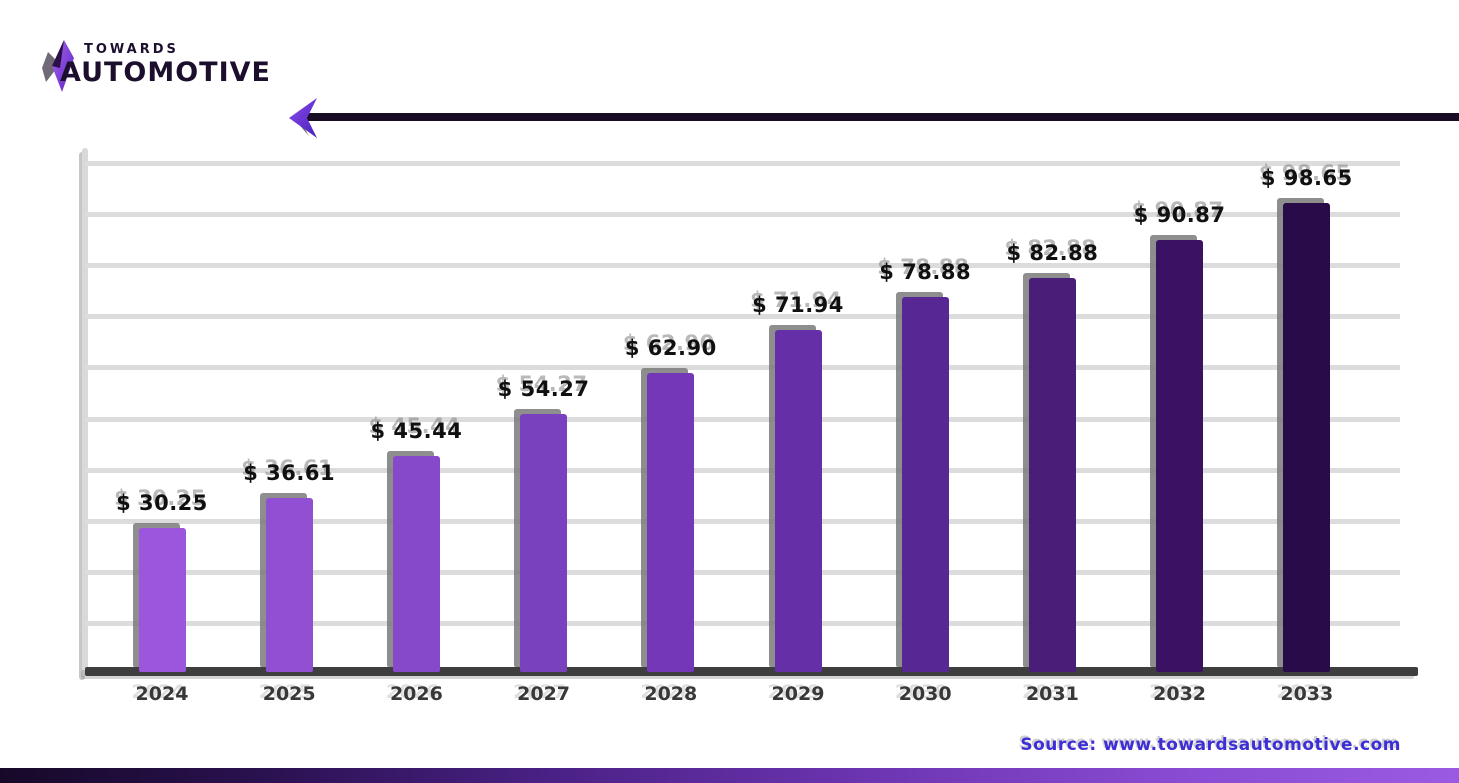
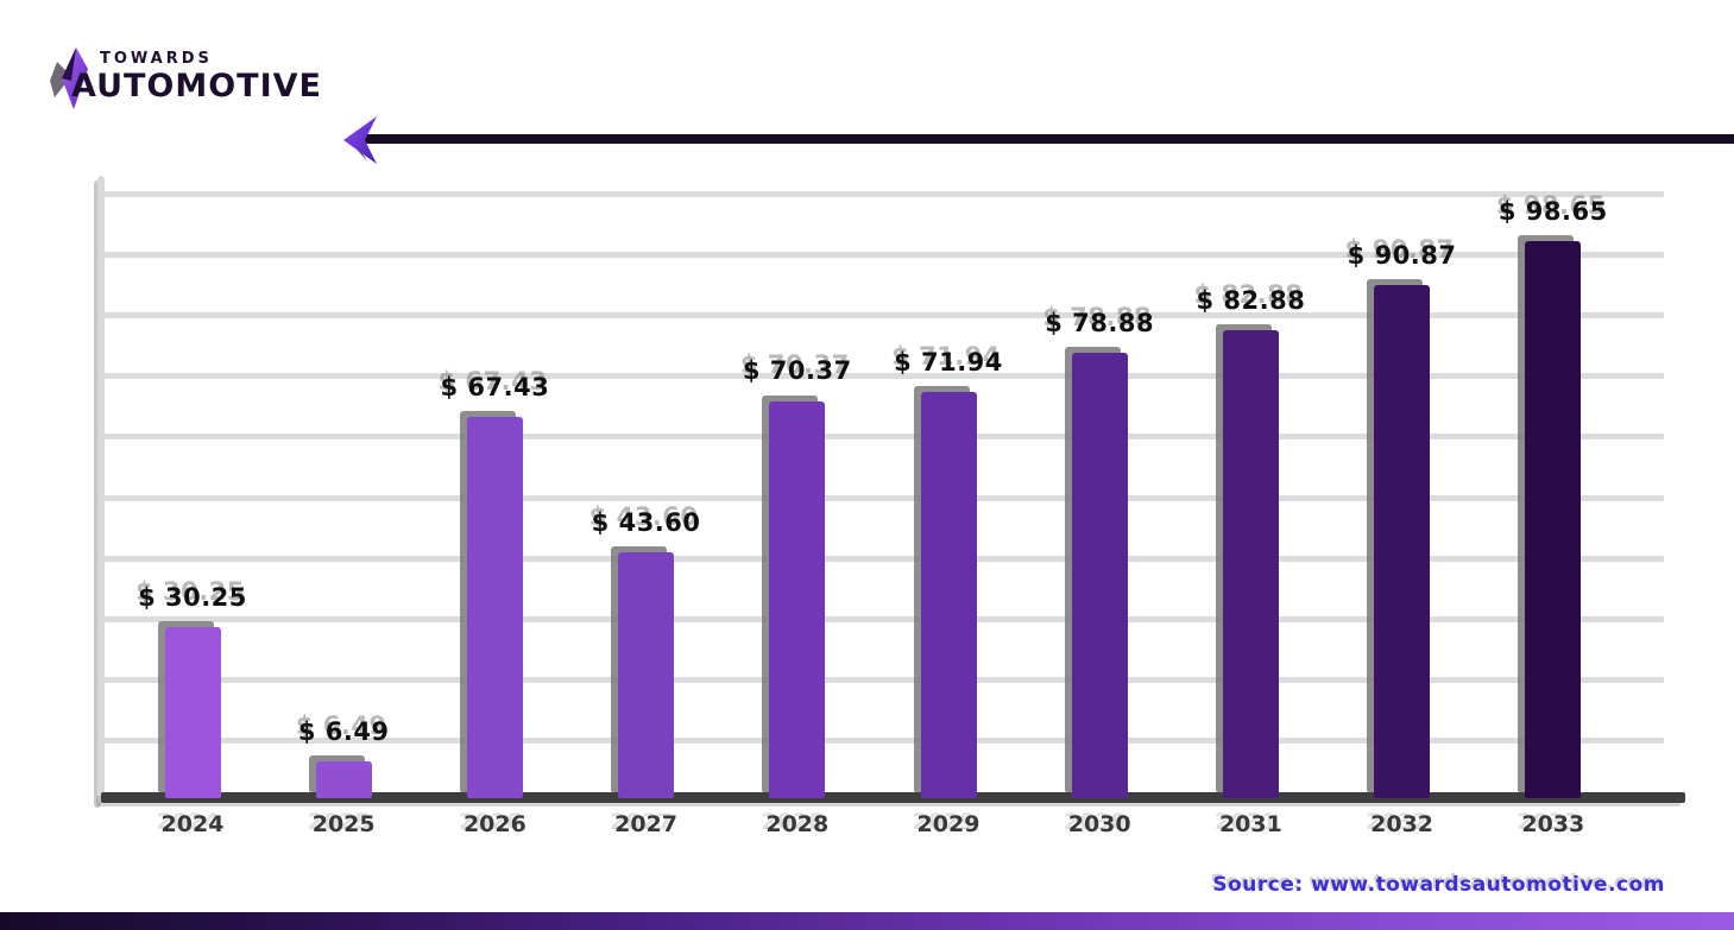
2025: 36.61 -> 6.49
2026: 45.44 -> 67.43
2027: 54.27 -> 43.60
2028: 62.90 -> 70.37
